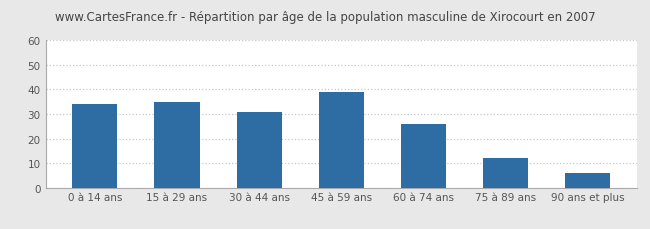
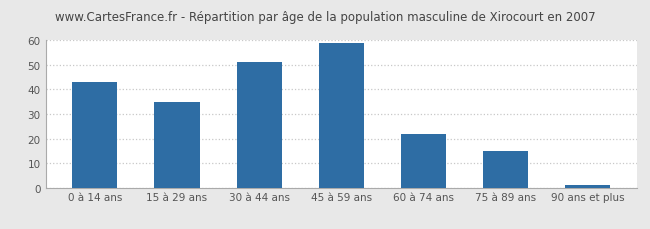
0 à 14 ans: 34 -> 43
30 à 44 ans: 31 -> 51
45 à 59 ans: 39 -> 59
60 à 74 ans: 26 -> 22
75 à 89 ans: 12 -> 15
90 ans et plus: 6 -> 1
